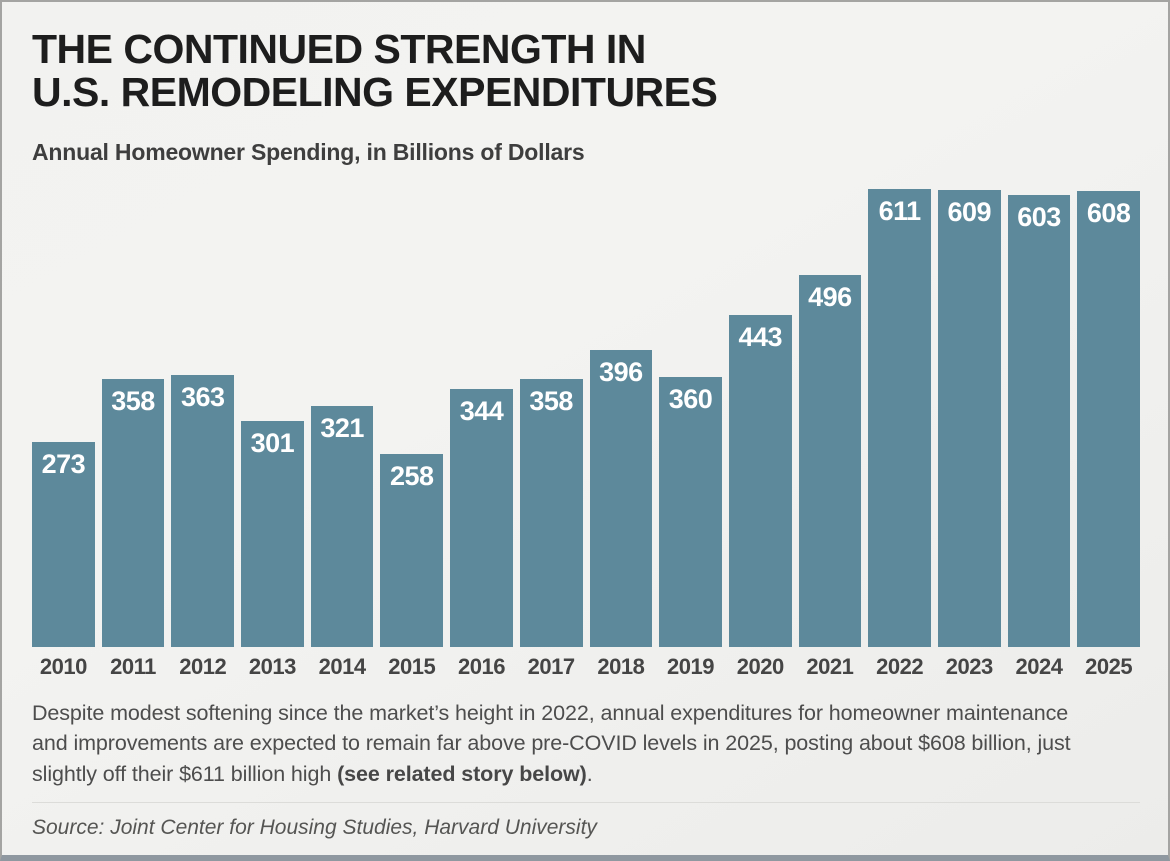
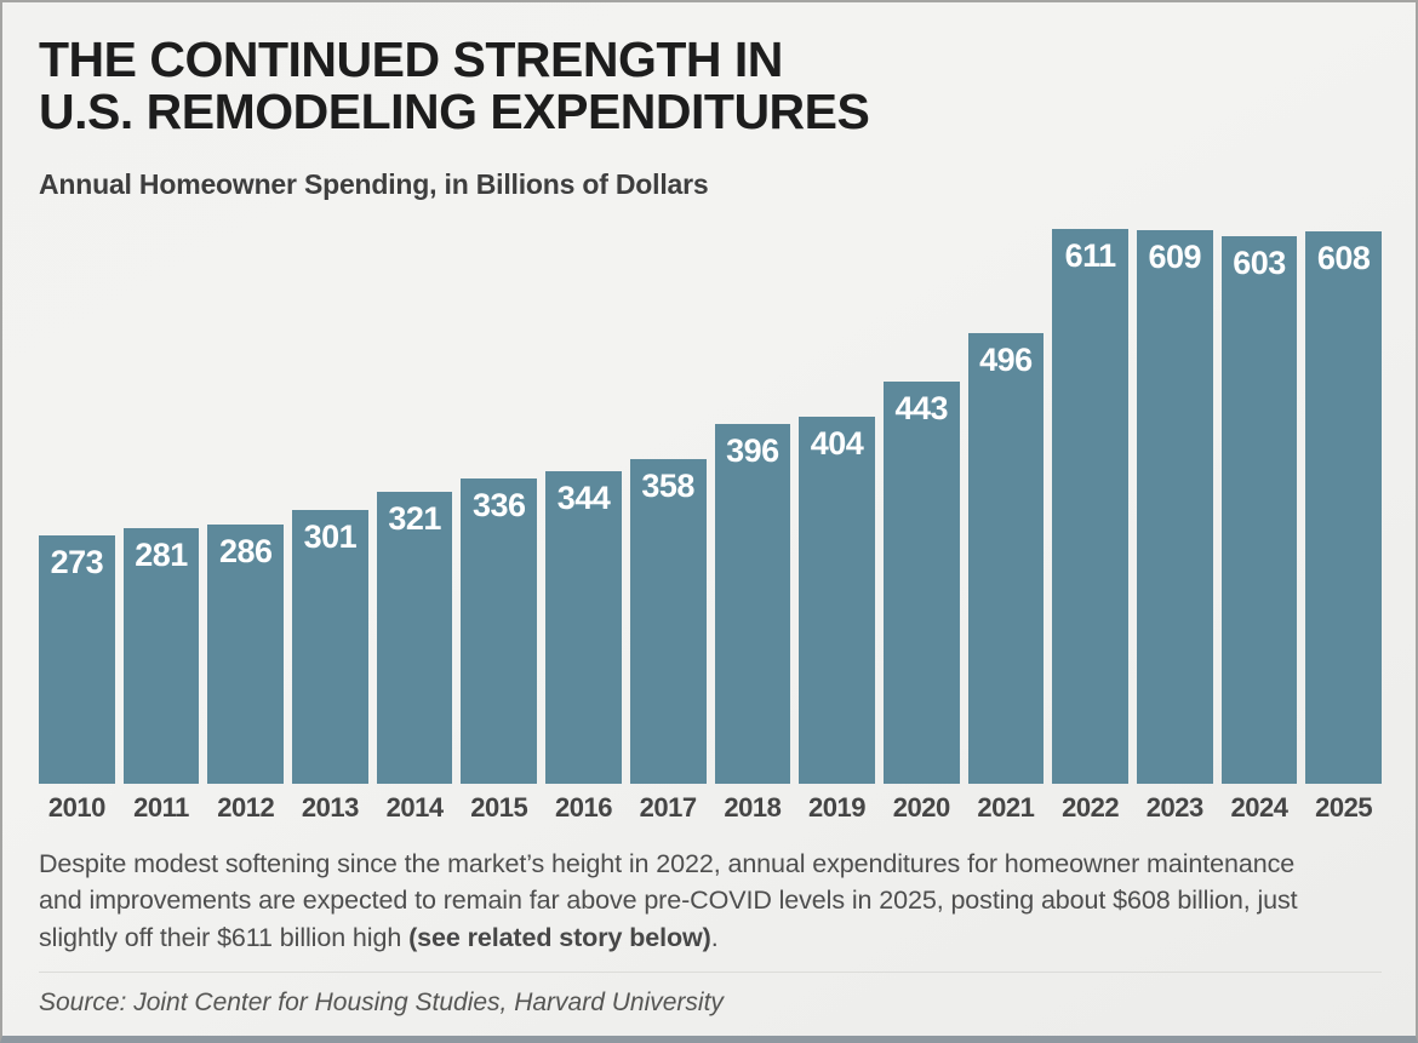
2011: 358 -> 281
2012: 363 -> 286
2015: 258 -> 336
2019: 360 -> 404
